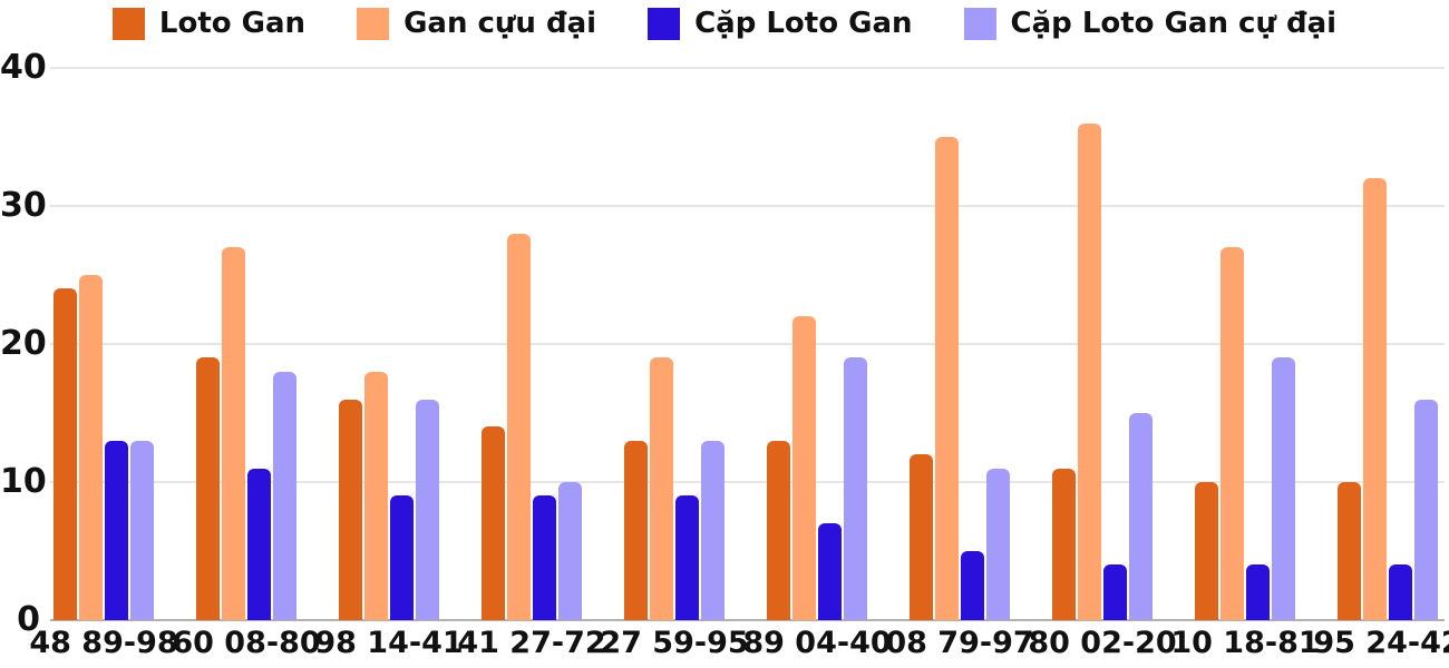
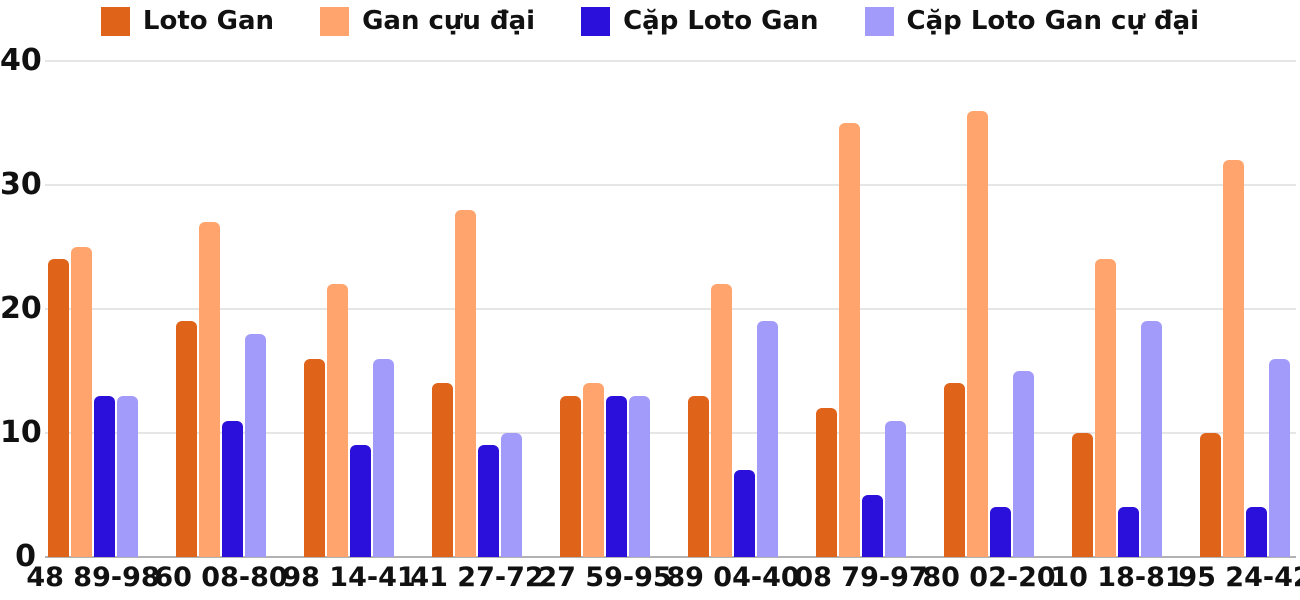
Gan cựu đại/98 14-41: 18 -> 22
Gan cựu đại/27 59-95: 19 -> 14
Cặp Loto Gan/27 59-95: 9 -> 13
Loto Gan/80 02-20: 11 -> 14
Gan cựu đại/10 18-81: 27 -> 24
